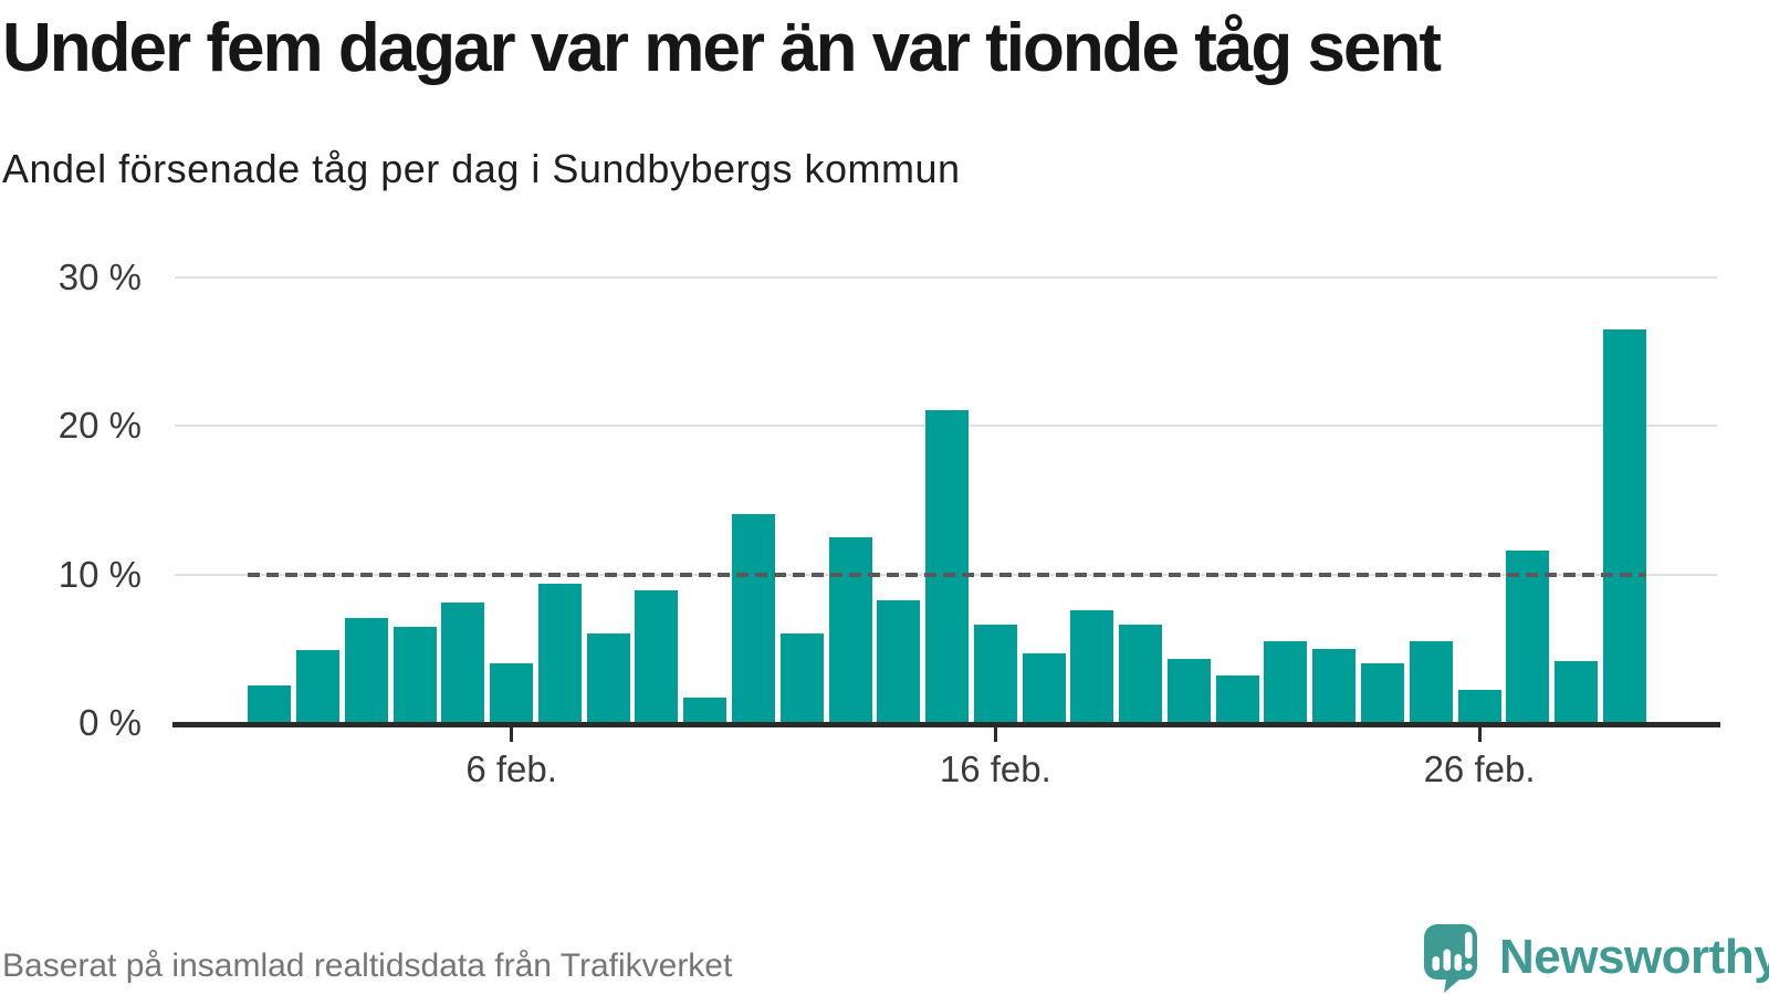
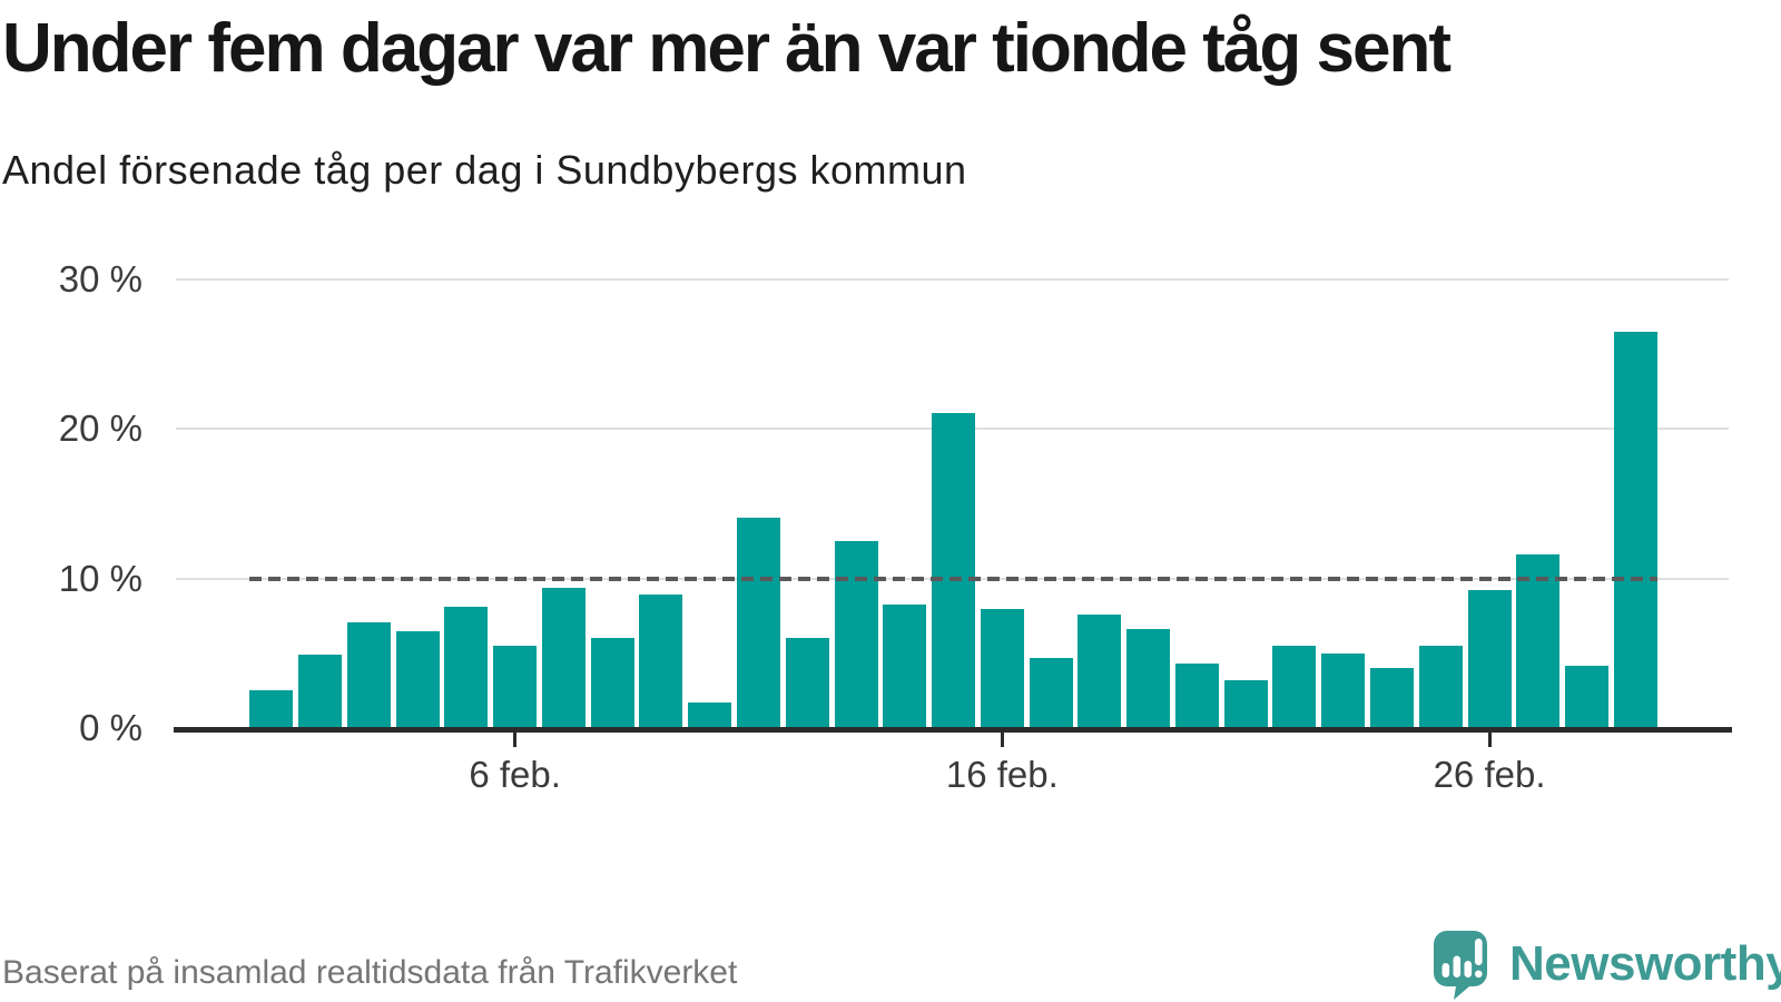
6 feb.: 4.0% -> 5.5%
16 feb.: 6.6% -> 8.0%
26 feb.: 2.2% -> 9.2%
